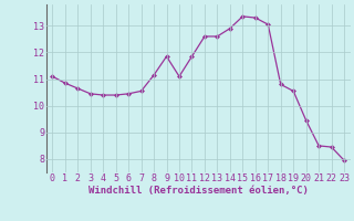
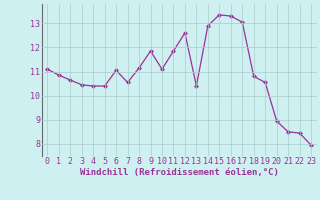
6: 10.45 -> 11.05
13: 12.60 -> 10.40
20: 9.45 -> 8.95
